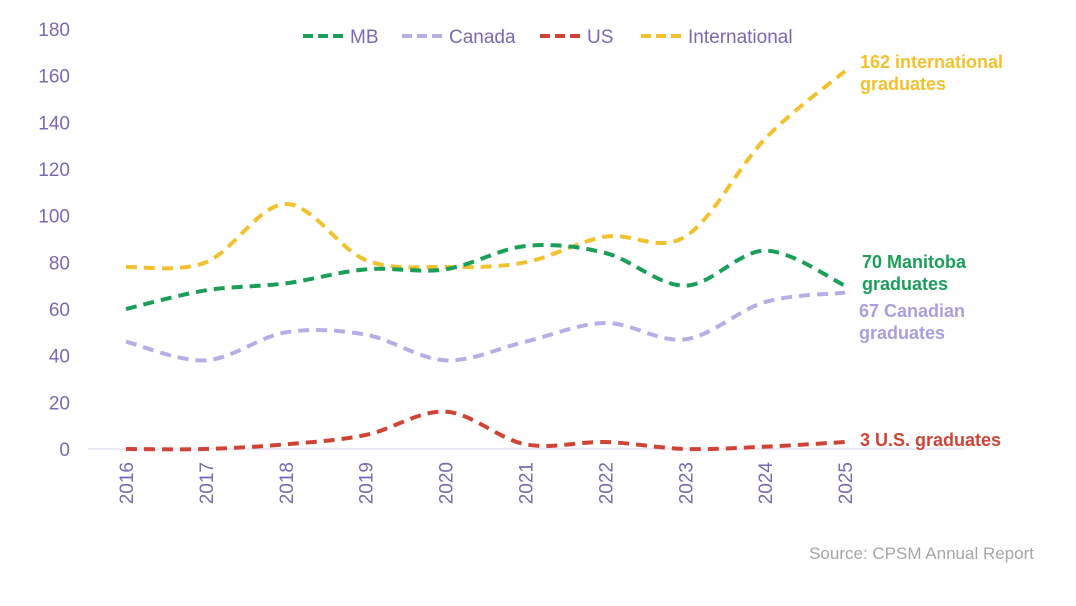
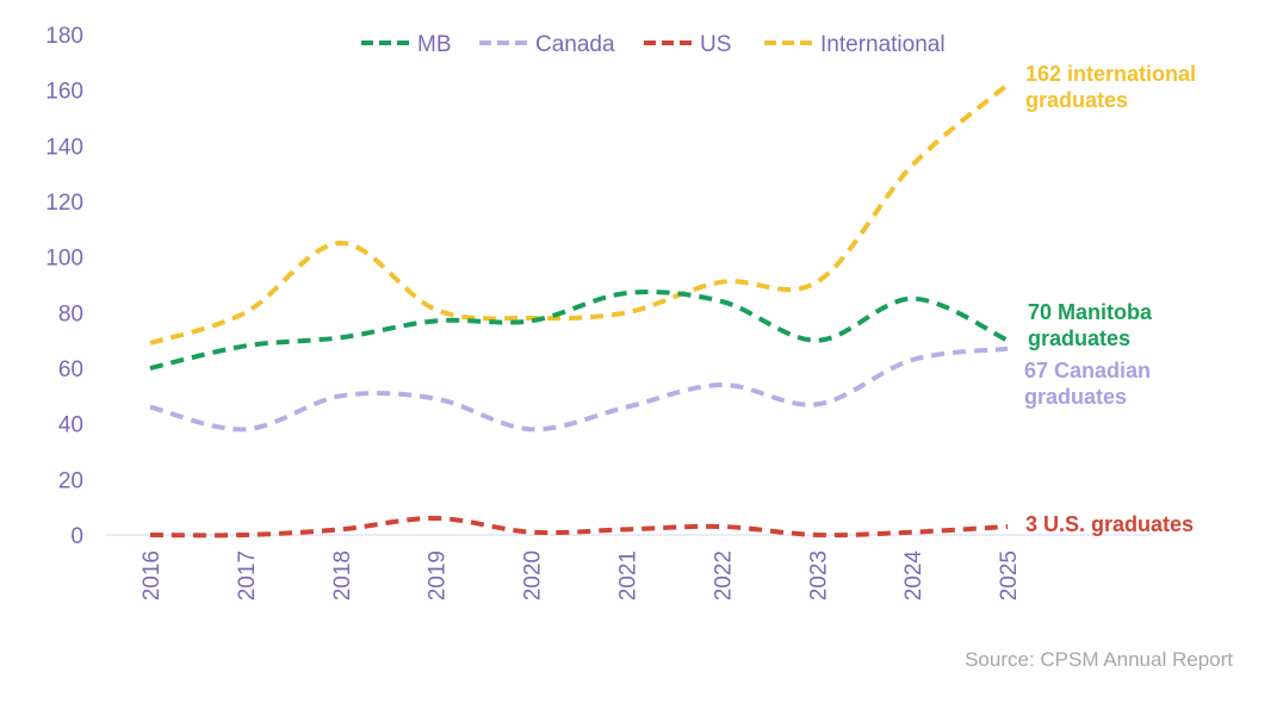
International/2016: 78 -> 69
US/2020: 16 -> 1
